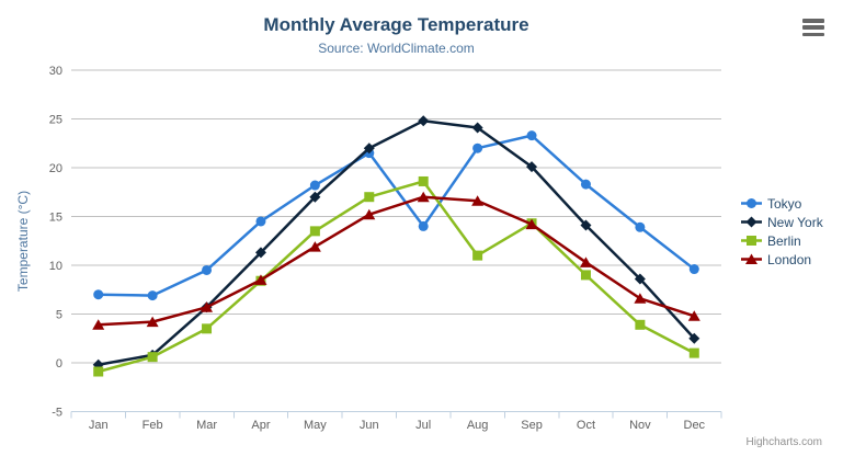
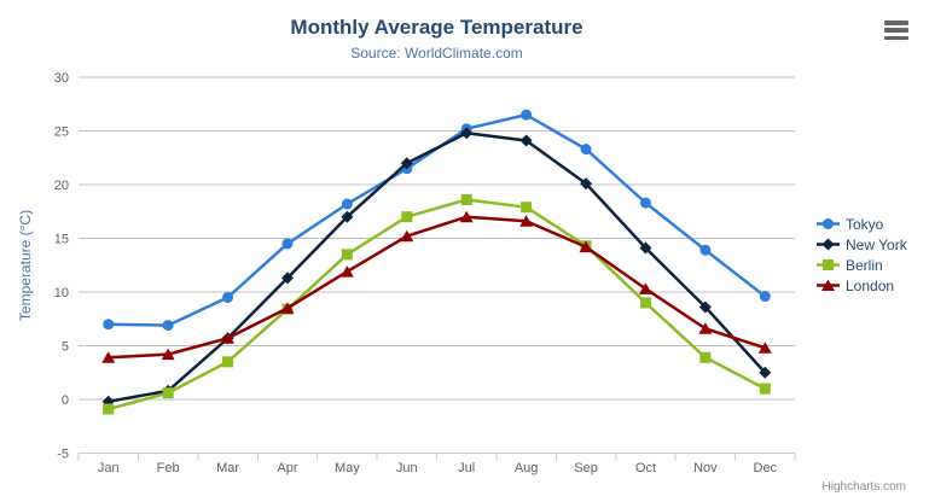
Tokyo/Jul: 14 -> 25
Tokyo/Aug: 22 -> 26
Berlin/Aug: 11 -> 18
